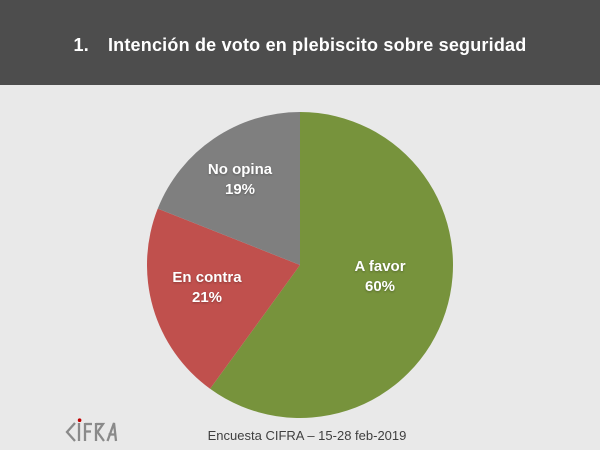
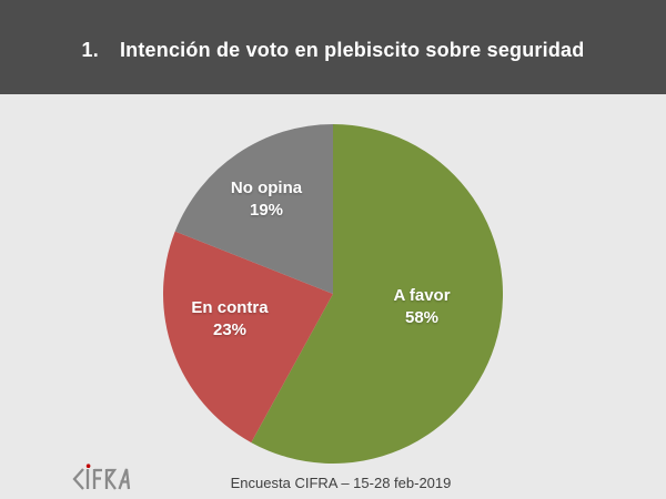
A favor: 60% -> 58%
En contra: 21% -> 23%
